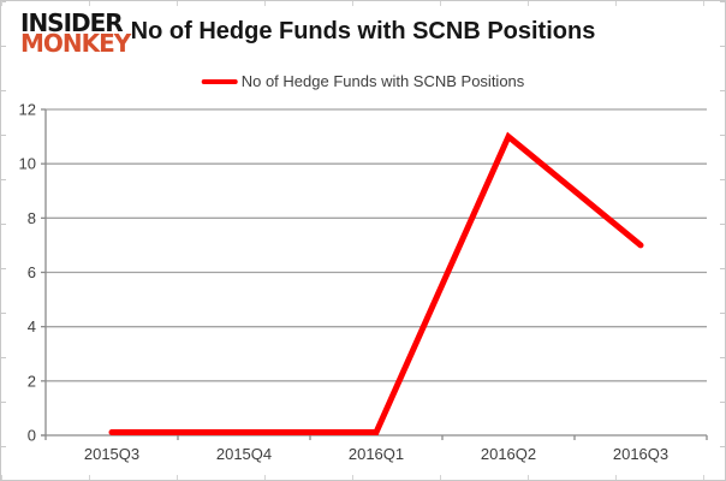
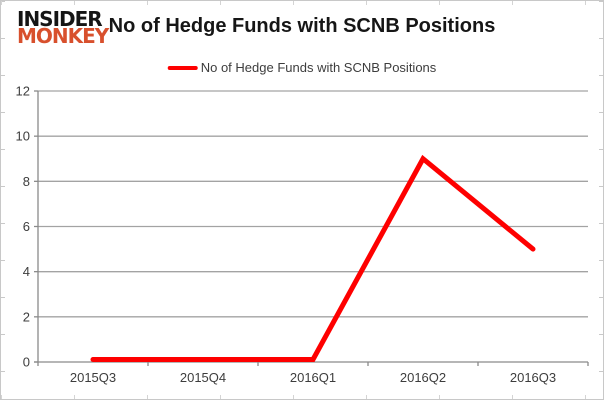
2016Q2: 11 -> 9
2016Q3: 7 -> 5
